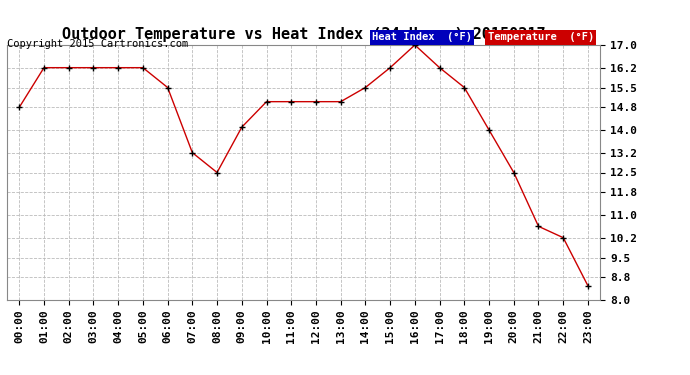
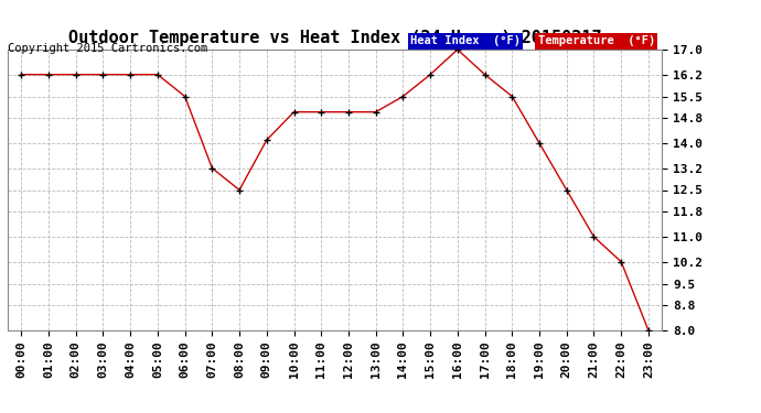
00:00: 14.8 -> 16.2
21:00: 10.6 -> 11.0
23:00: 8.5 -> 8.0
